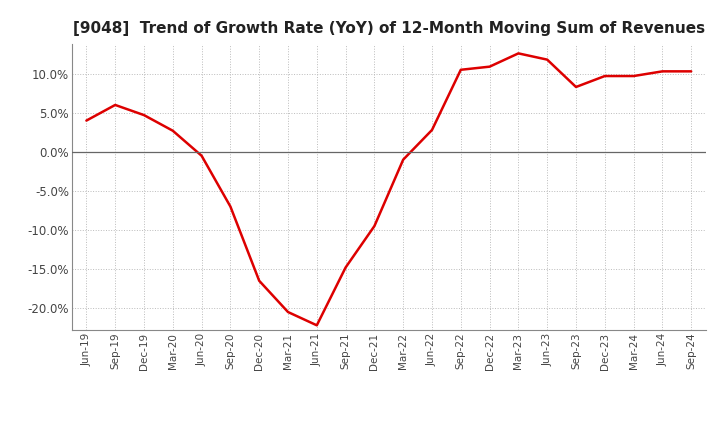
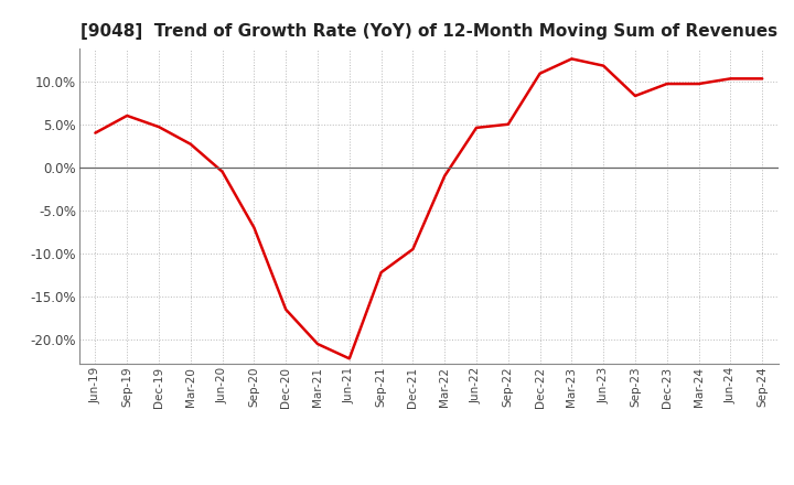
Sep-21: -14.8% -> -12.2%
Jun-22: 2.8% -> 4.6%
Sep-22: 10.5% -> 5.0%
